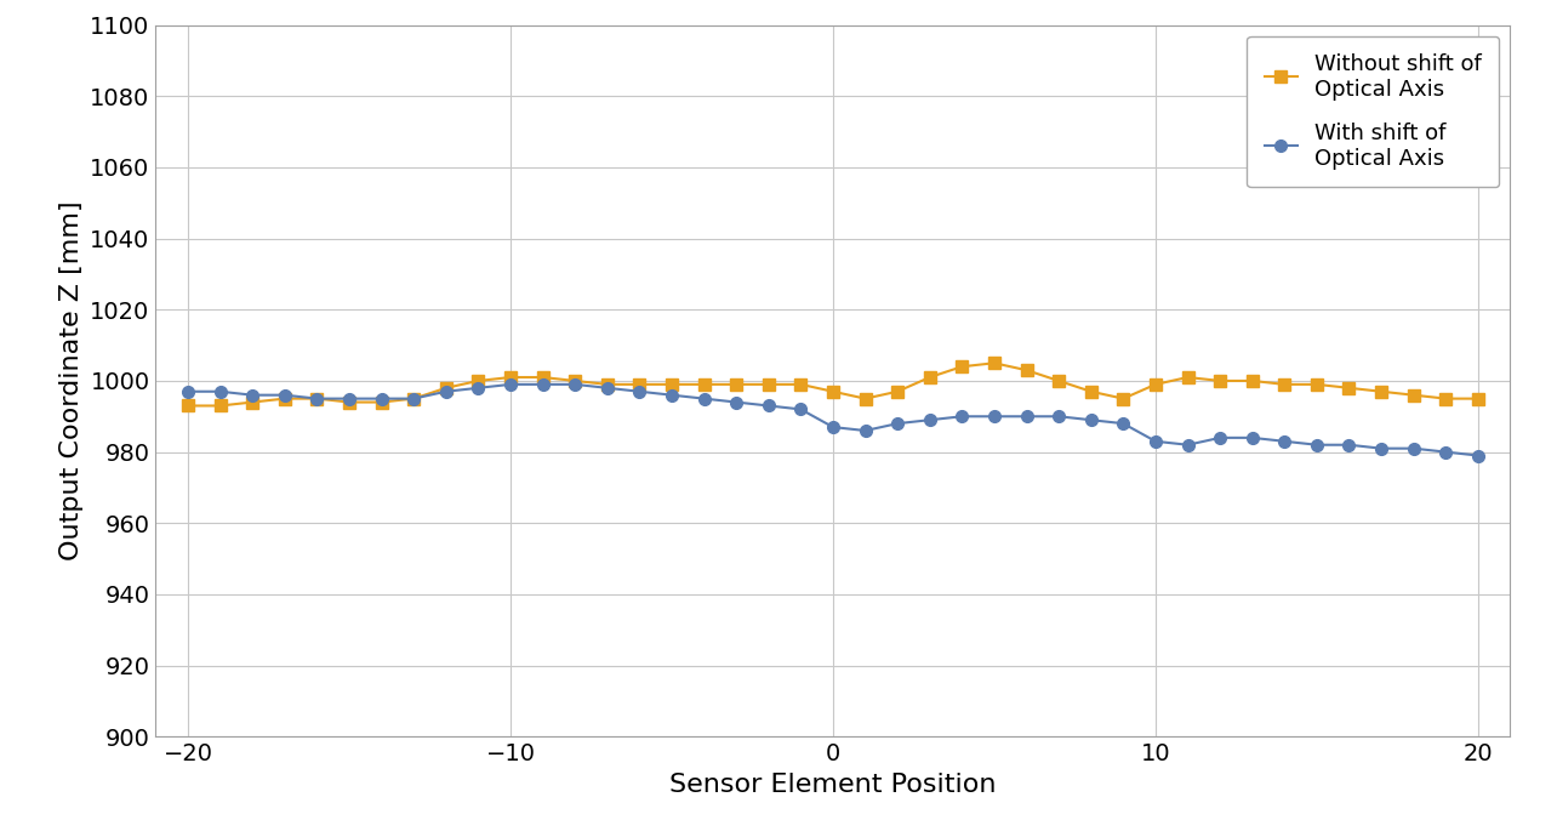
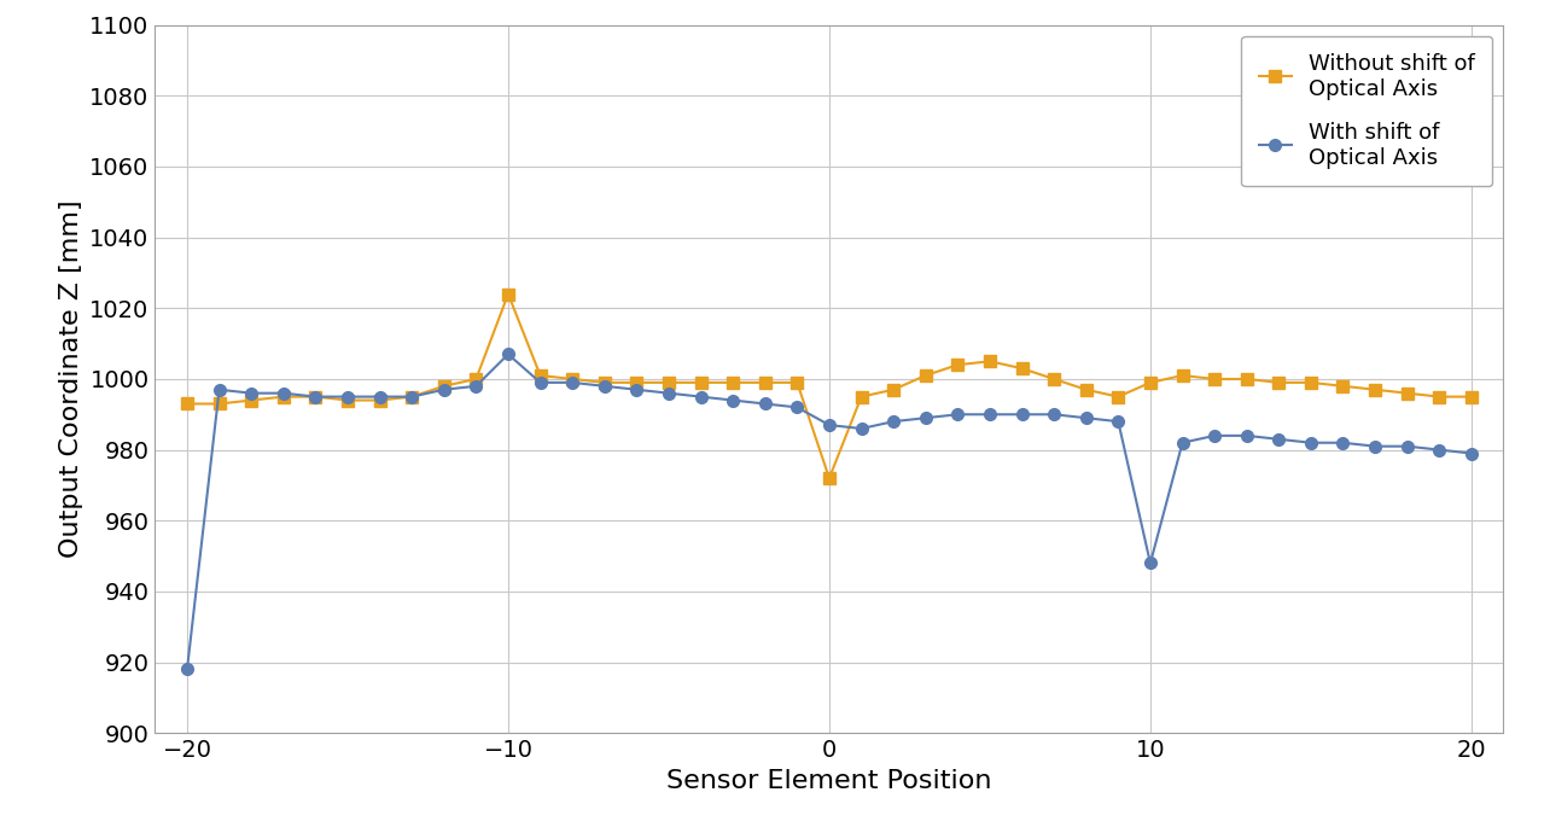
With shift of Optical Axis/−20: 997 -> 918
Without shift of Optical Axis/−10: 1001 -> 1024
With shift of Optical Axis/−10: 999 -> 1007
Without shift of Optical Axis/0: 997 -> 972
With shift of Optical Axis/10: 983 -> 948
